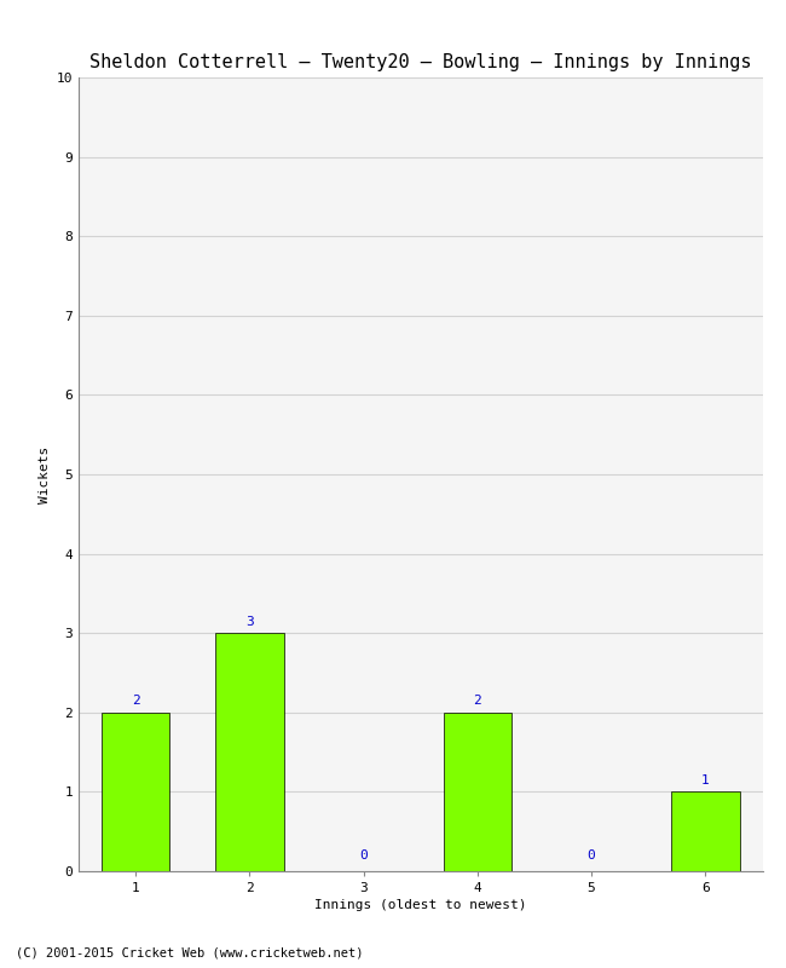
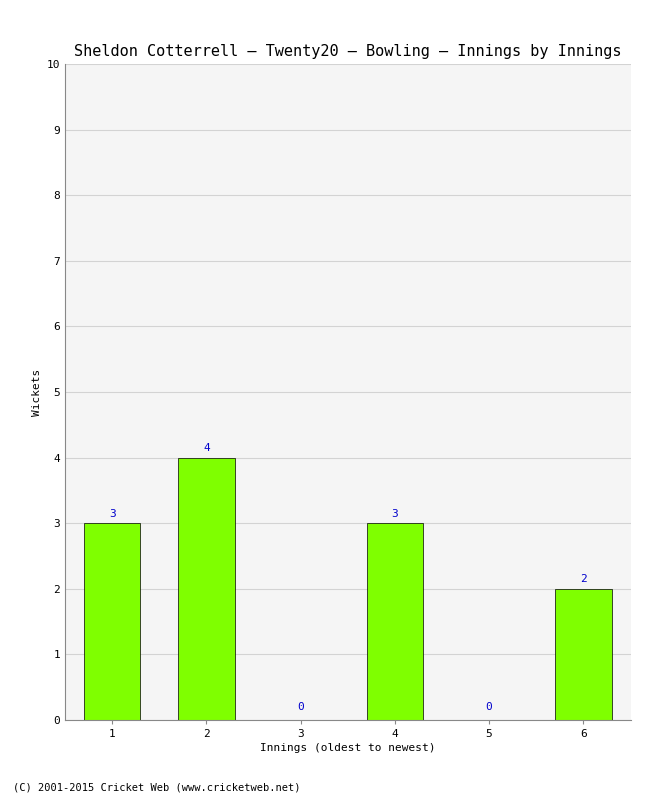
1: 2 -> 3
2: 3 -> 4
4: 2 -> 3
6: 1 -> 2
